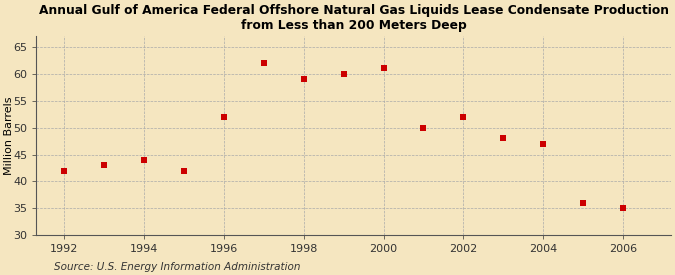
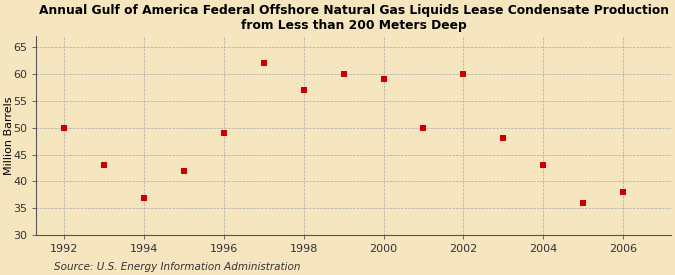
1992: 42 -> 50
1994: 44 -> 37
1996: 52 -> 49
1998: 59 -> 57
2000: 61 -> 59
2002: 52 -> 60
2004: 47 -> 43
2006: 35 -> 38
